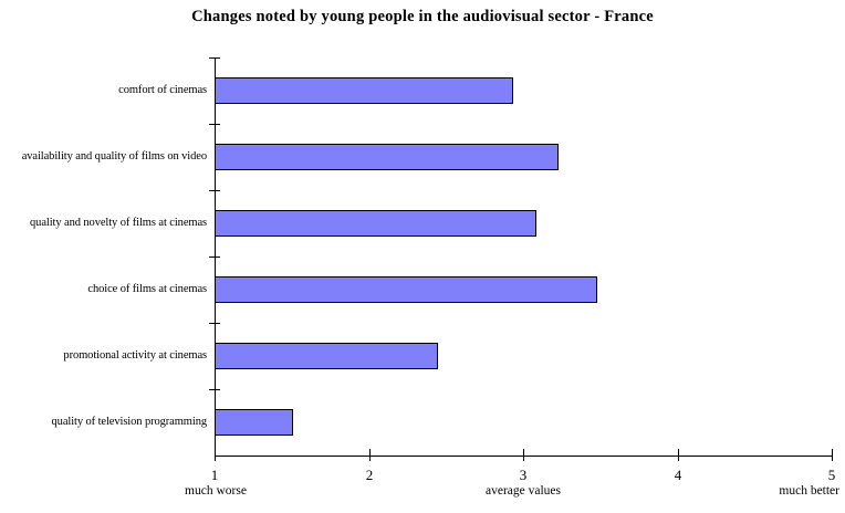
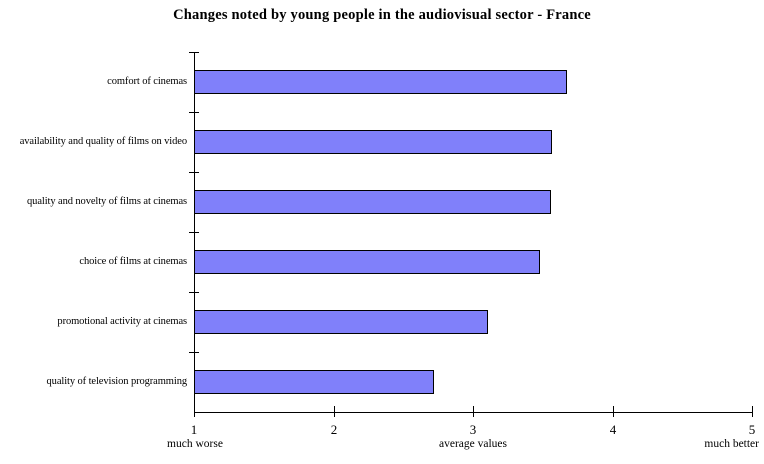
comfort of cinemas: 2.93 -> 3.67
availability and quality of films on video: 3.22 -> 3.56
quality and novelty of films at cinemas: 3.08 -> 3.55
promotional activity at cinemas: 2.44 -> 3.10
quality of television programming: 1.50 -> 2.71
